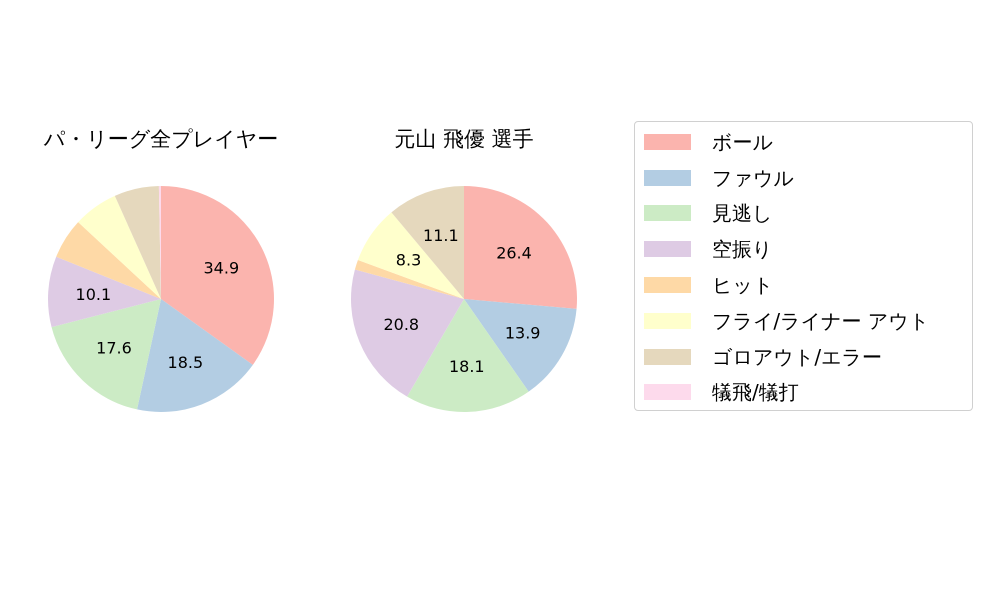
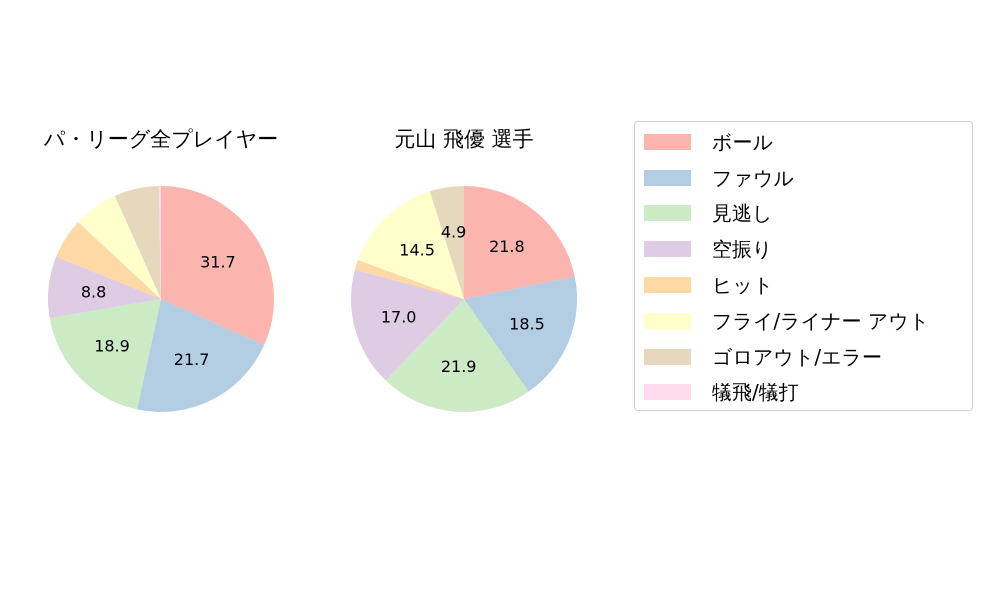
パ・リーグ全プレイヤー/ボール: 34.9 -> 31.7
パ・リーグ全プレイヤー/ファウル: 18.5 -> 21.7
パ・リーグ全プレイヤー/見逃し: 17.6 -> 18.9
パ・リーグ全プレイヤー/空振り: 10.1 -> 8.8
元山 飛優 選手/ボール: 26.4 -> 21.8
元山 飛優 選手/ファウル: 13.9 -> 18.5
元山 飛優 選手/見逃し: 18.1 -> 21.9
元山 飛優 選手/空振り: 20.8 -> 17.0
元山 飛優 選手/フライ/ライナー アウト: 8.3 -> 14.5
元山 飛優 選手/ゴロアウト/エラー: 11.1 -> 4.9
